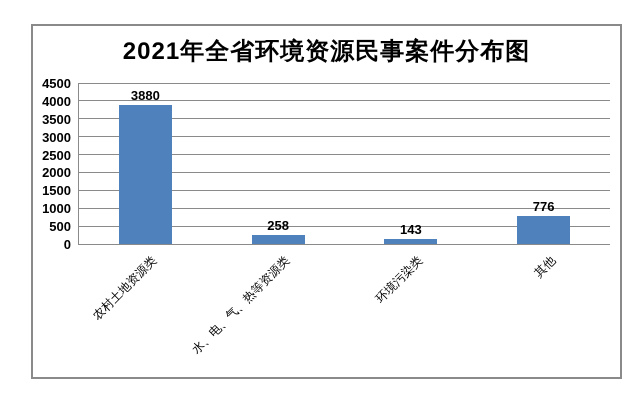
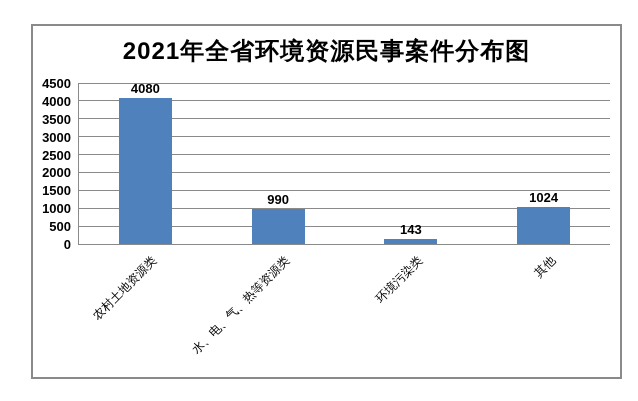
农村土地资源类: 3880 -> 4080
水、电、气、热等资源类: 258 -> 990
其他: 776 -> 1024
